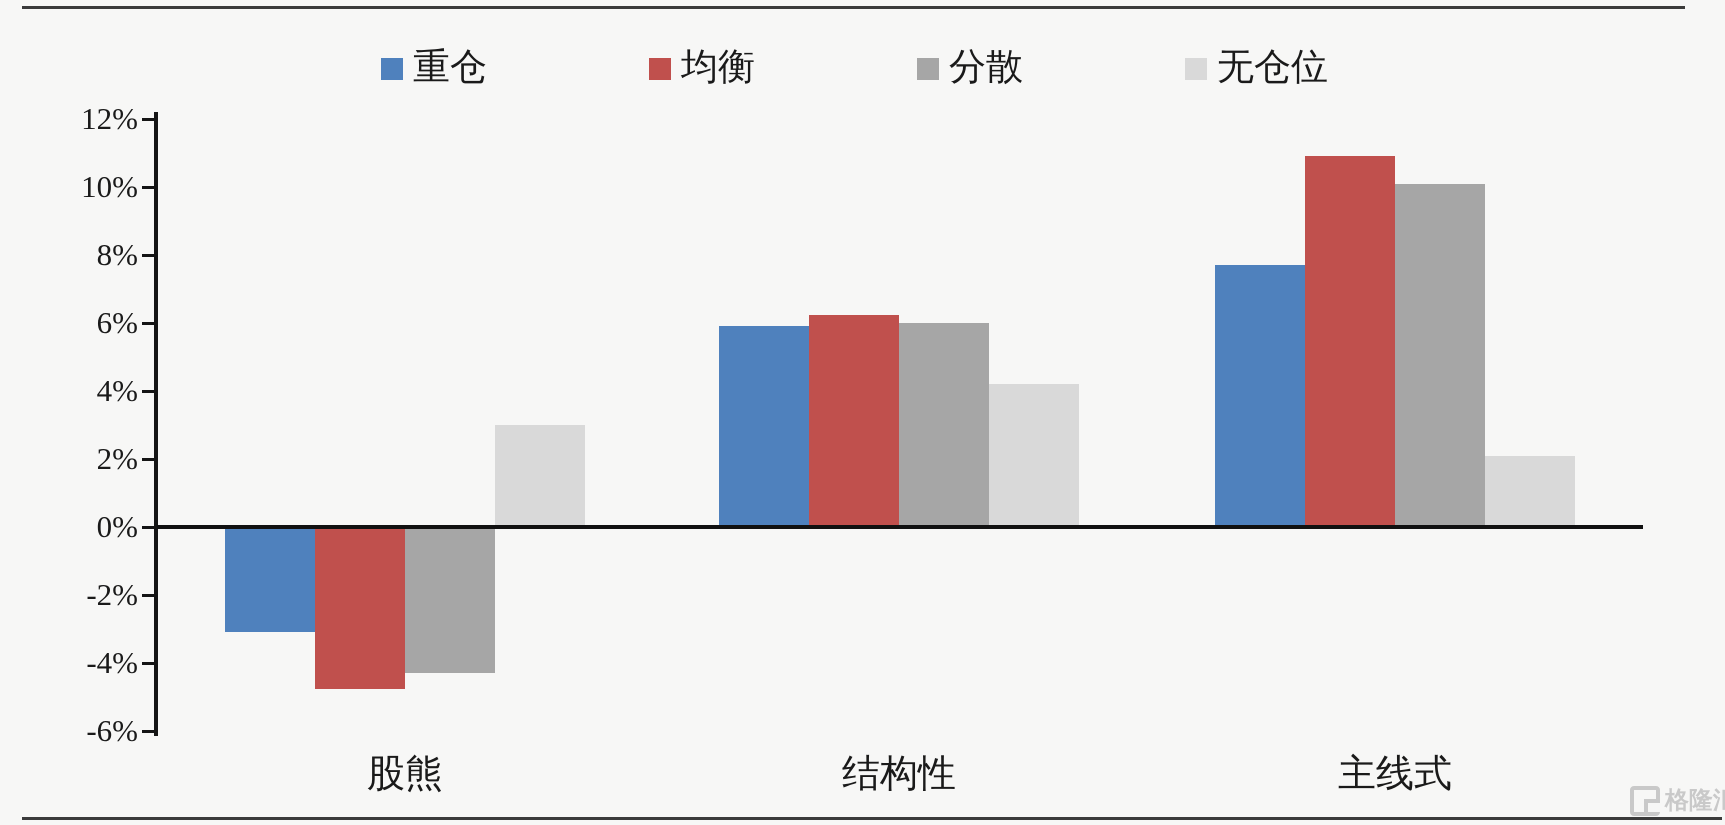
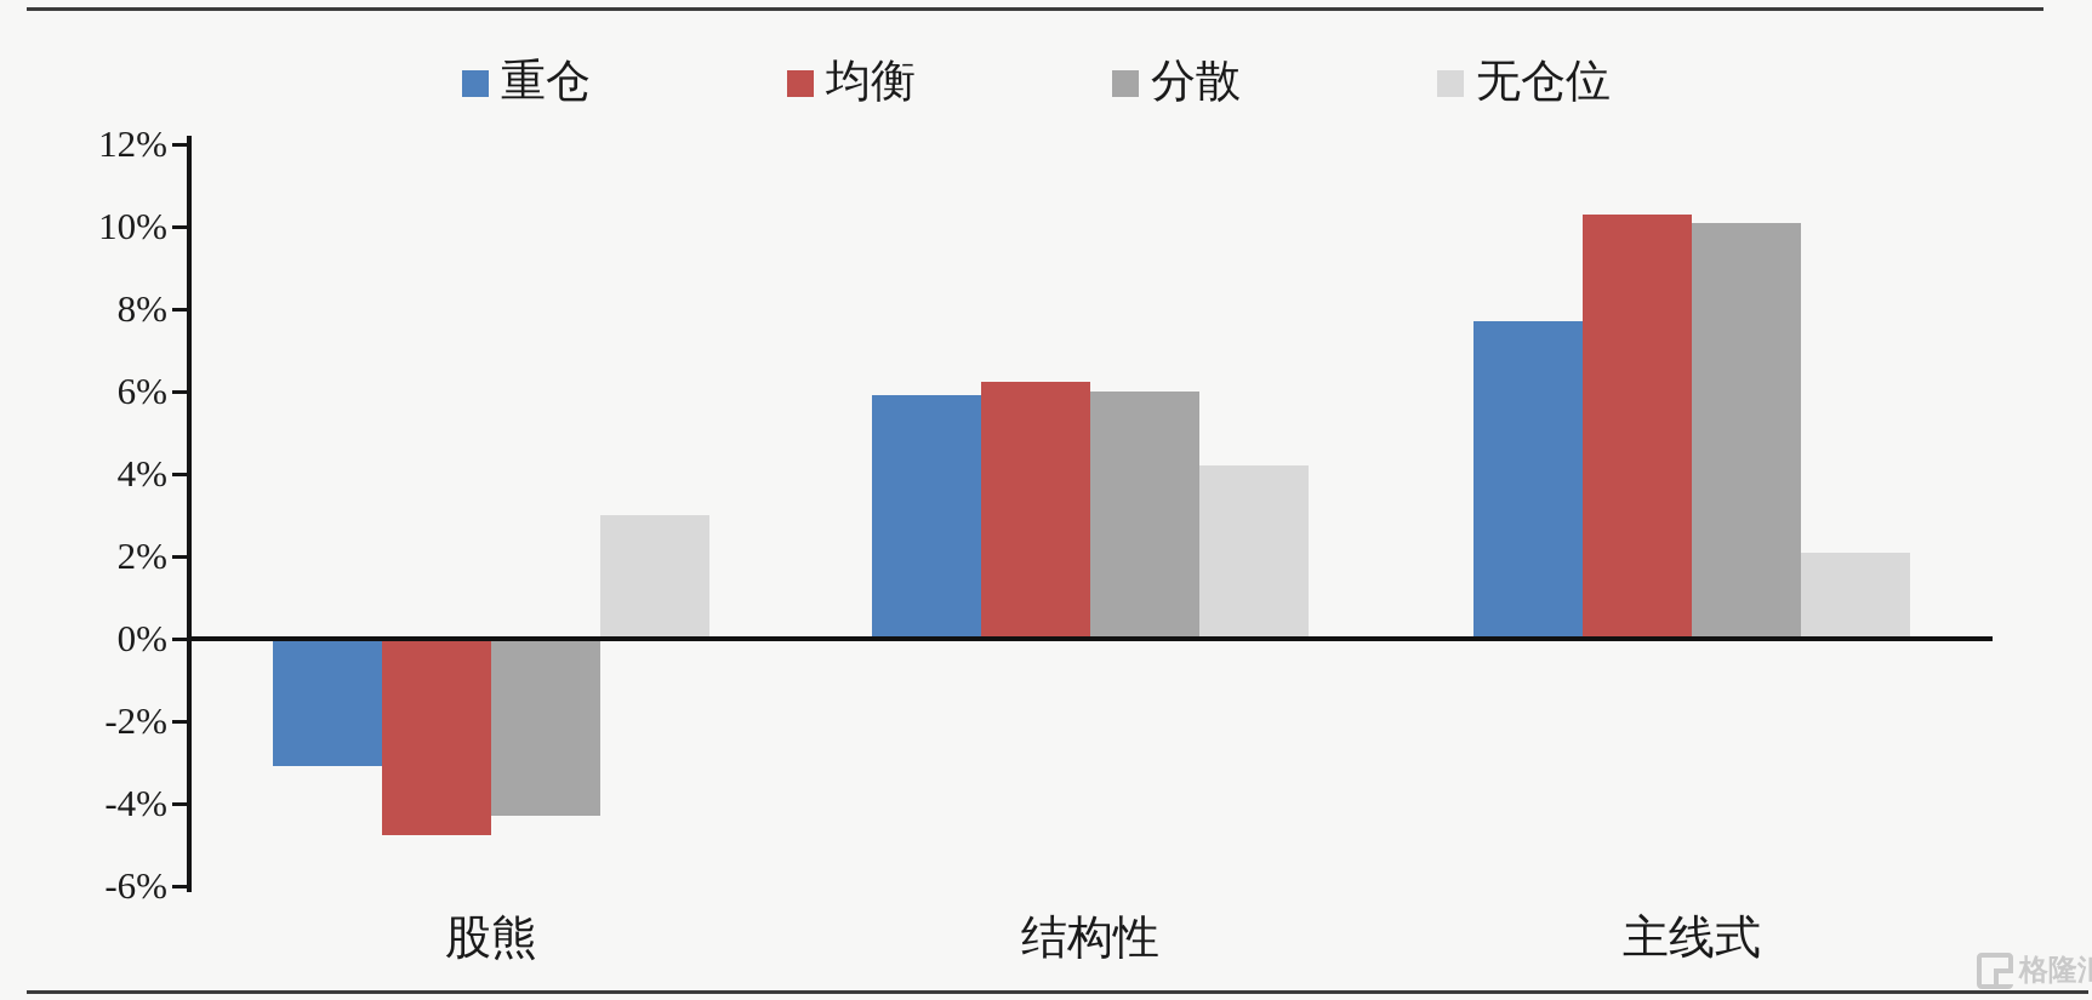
均衡/主线式: 10.9% -> 10.3%
